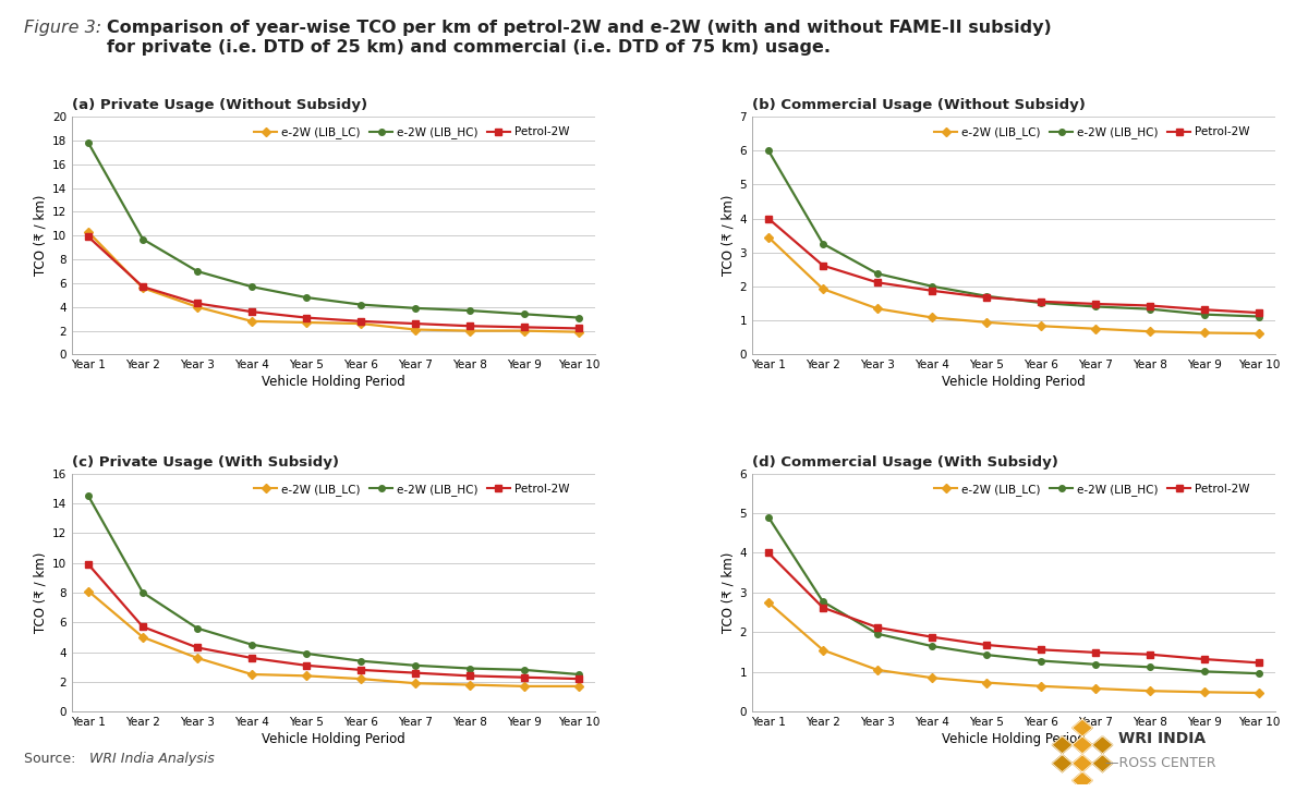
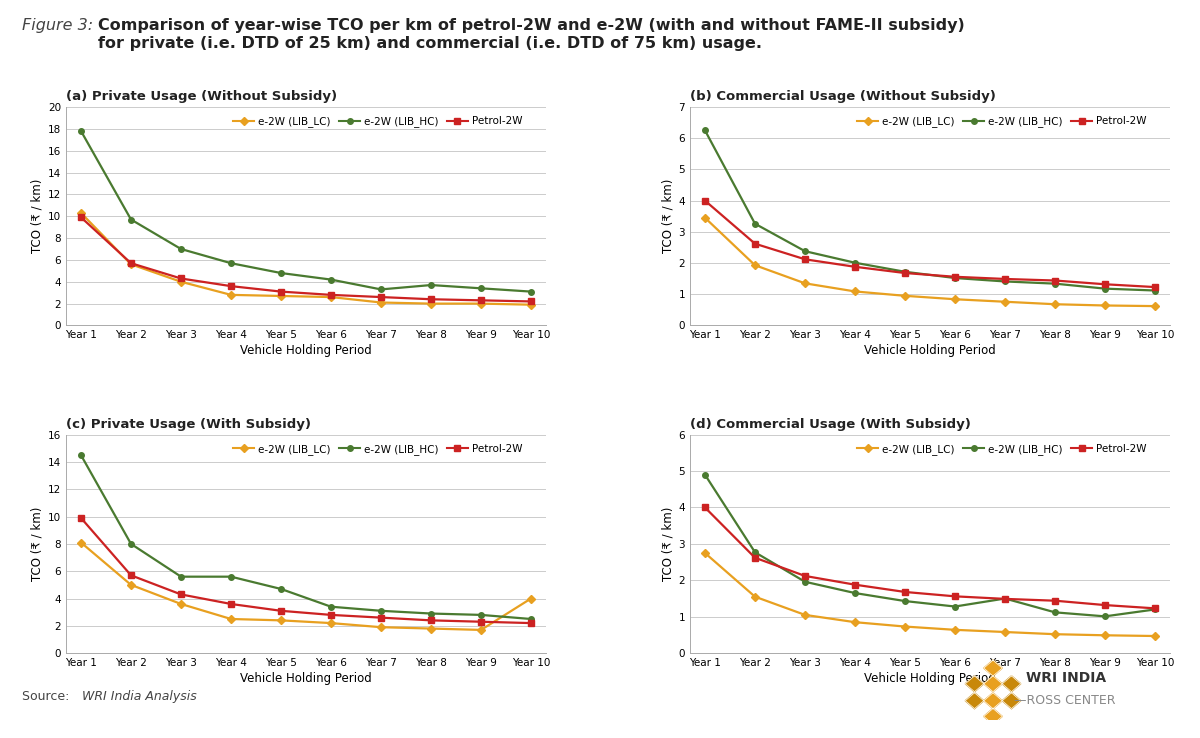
(a) Private Usage (Without Subsidy)/e-2W (LIB_HC)/Year 7: 3.9 -> 3.3
(b) Commercial Usage (Without Subsidy)/e-2W (LIB_HC)/Year 1: 6.00 -> 6.25
(c) Private Usage (With Subsidy)/e-2W (LIB_HC)/Year 4: 4.5 -> 5.6
(c) Private Usage (With Subsidy)/e-2W (LIB_HC)/Year 5: 3.9 -> 4.7
(c) Private Usage (With Subsidy)/e-2W (LIB_LC)/Year 10: 1.7 -> 4.0
(d) Commercial Usage (With Subsidy)/e-2W (LIB_HC)/Year 7: 1.19 -> 1.50
(d) Commercial Usage (With Subsidy)/e-2W (LIB_HC)/Year 10: 0.96 -> 1.20
